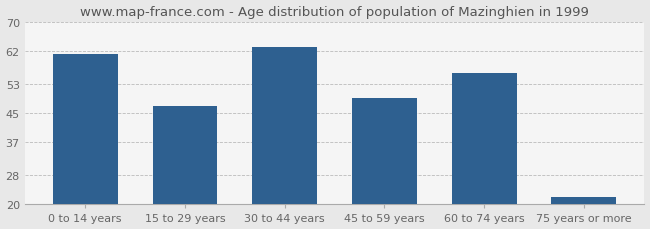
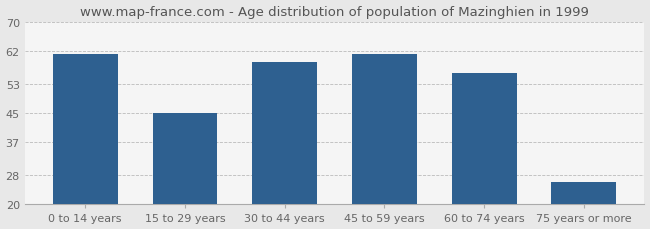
15 to 29 years: 47 -> 45
30 to 44 years: 63 -> 59
45 to 59 years: 49 -> 61
75 years or more: 22 -> 26
